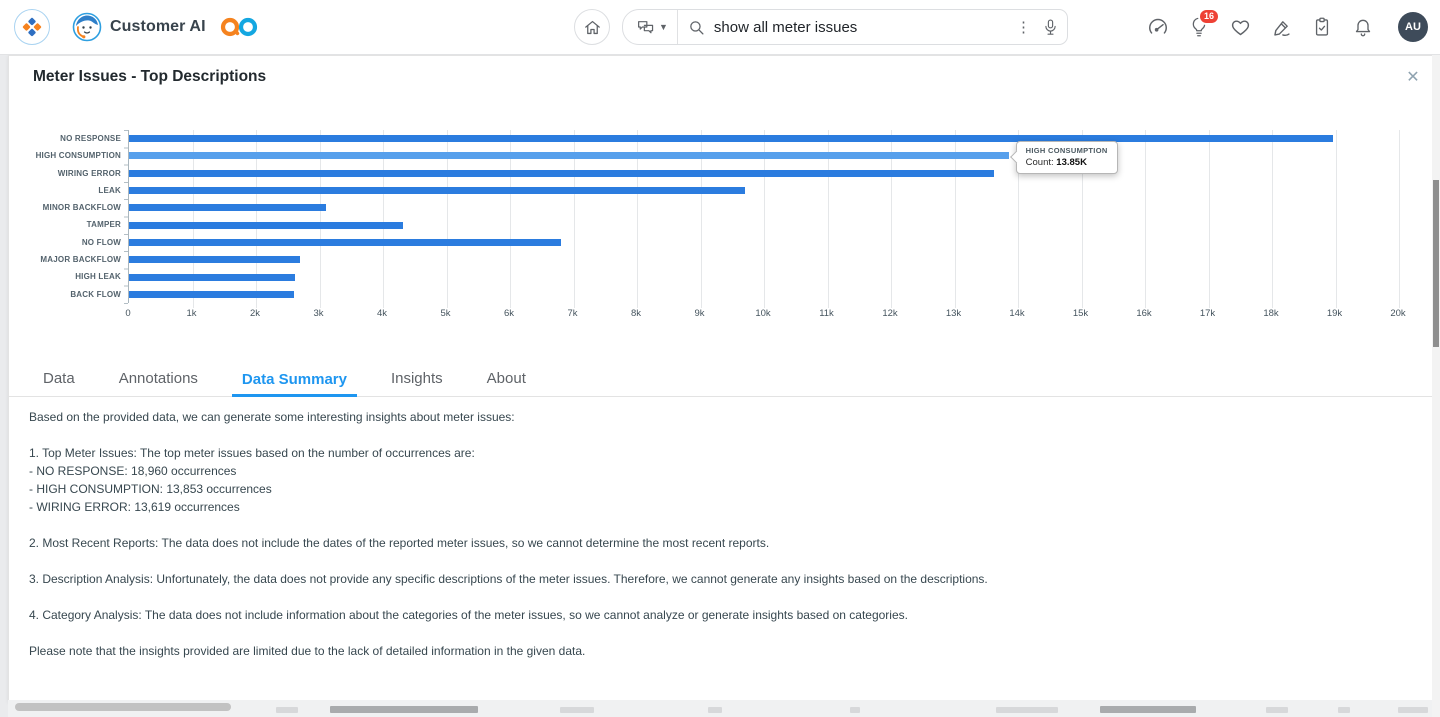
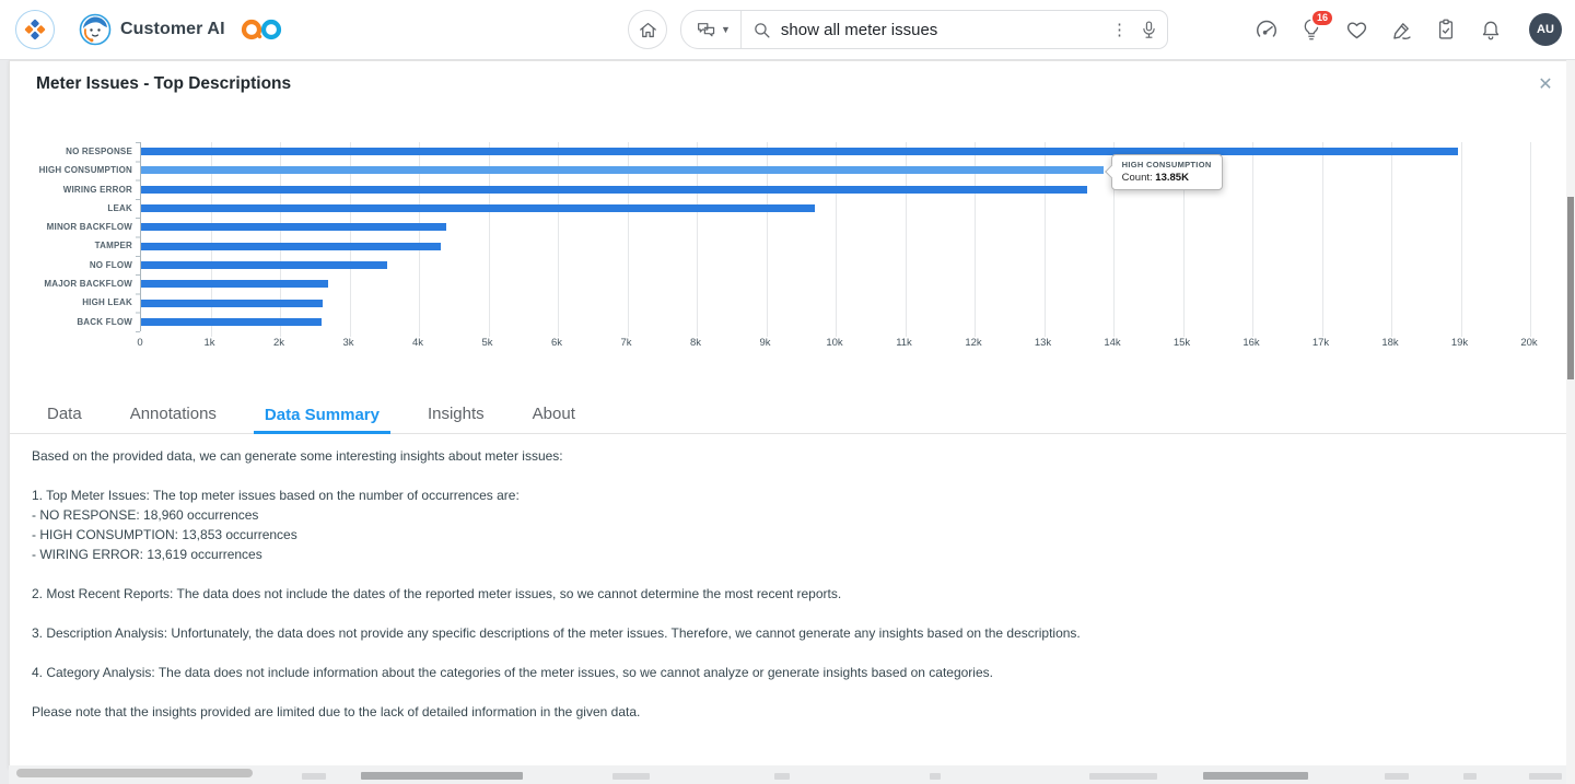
MINOR BACKFLOW: 3.1k -> 4.4k
NO FLOW: 6.8k -> 3.6k
